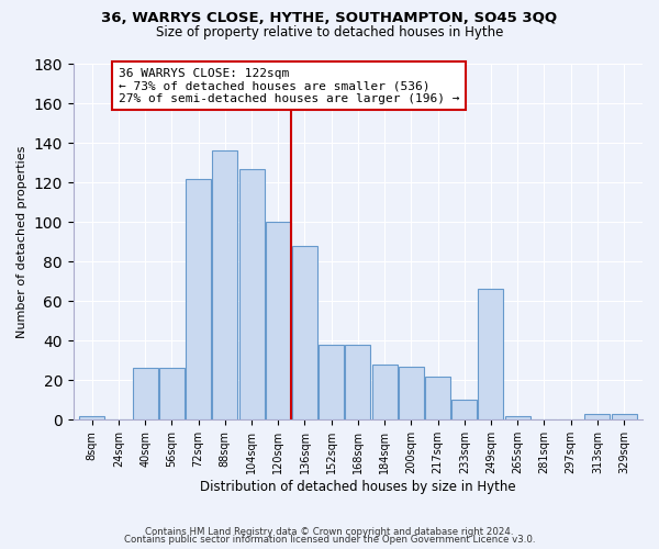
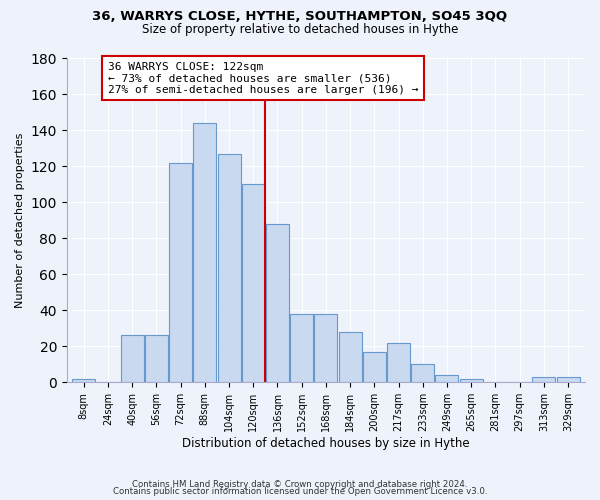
88sqm: 136 -> 144
120sqm: 100 -> 110
200sqm: 27 -> 17
249sqm: 66 -> 4
